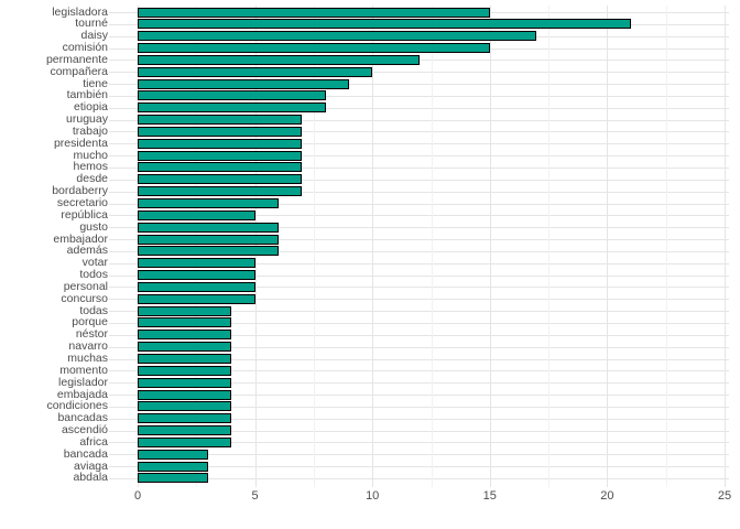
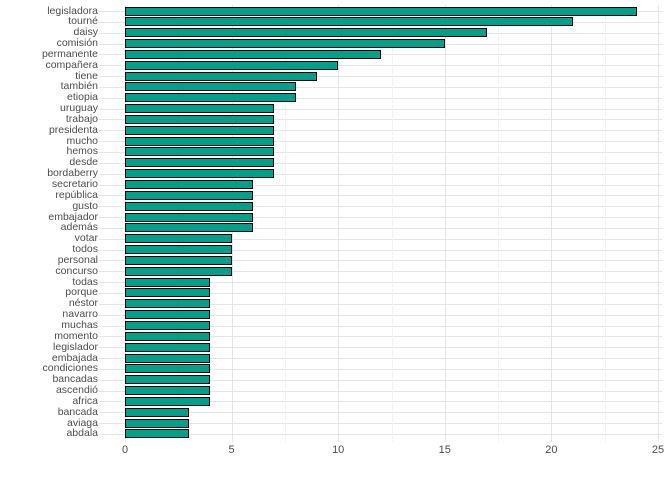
legisladora: 15 -> 24
república: 5 -> 6
